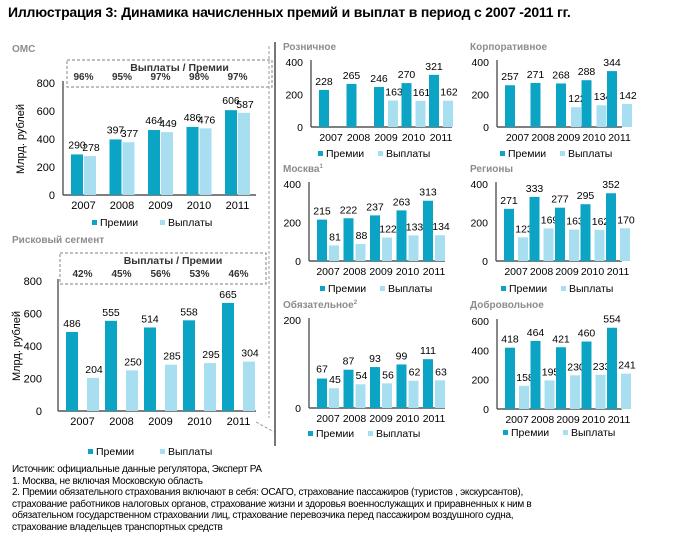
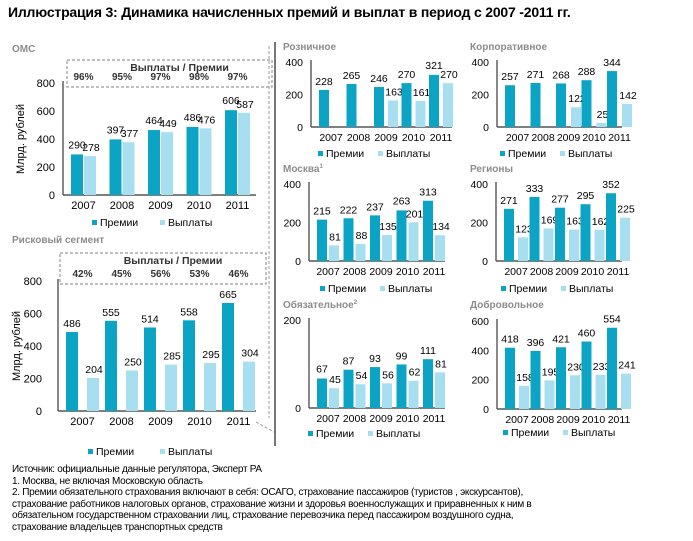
Розничное/Выплаты/2011: 162 -> 270
Корпоративное/Выплаты/2010: 134 -> 25
Москва/Выплаты/2009: 122 -> 135
Москва/Выплаты/2010: 133 -> 201
Регионы/Выплаты/2011: 170 -> 225
Обязательное/Выплаты/2011: 63 -> 81
Добровольное/Премии/2008: 464 -> 396
